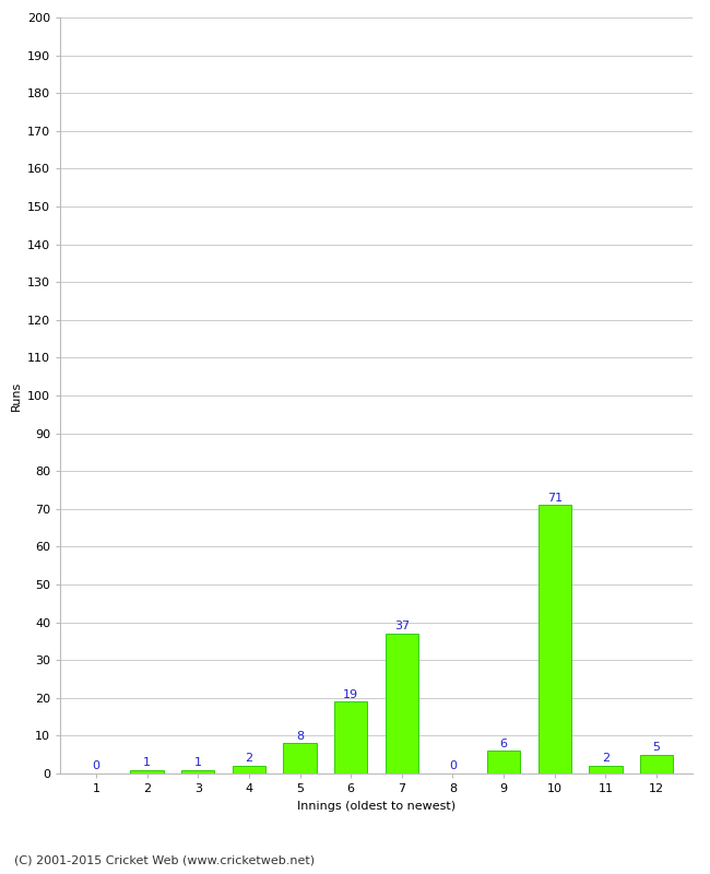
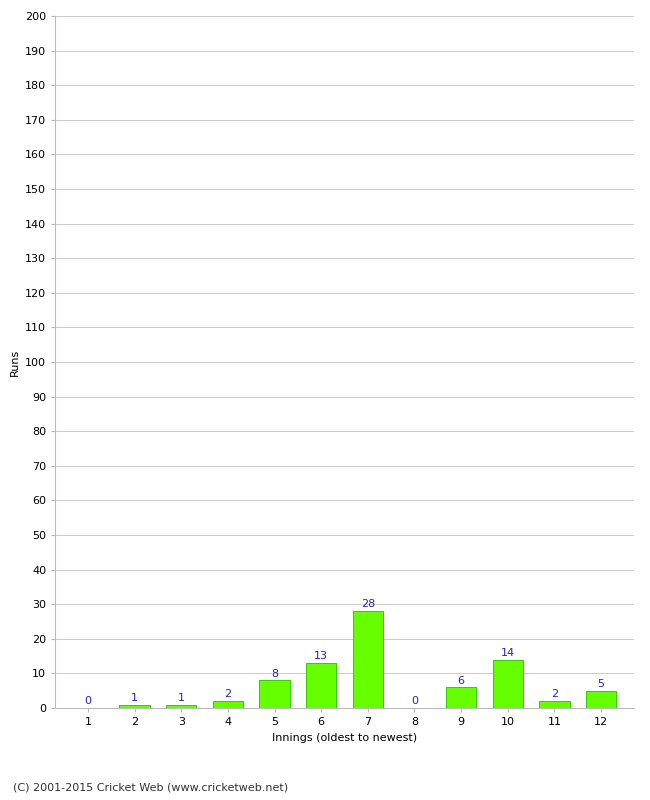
6: 19 -> 13
7: 37 -> 28
10: 71 -> 14
